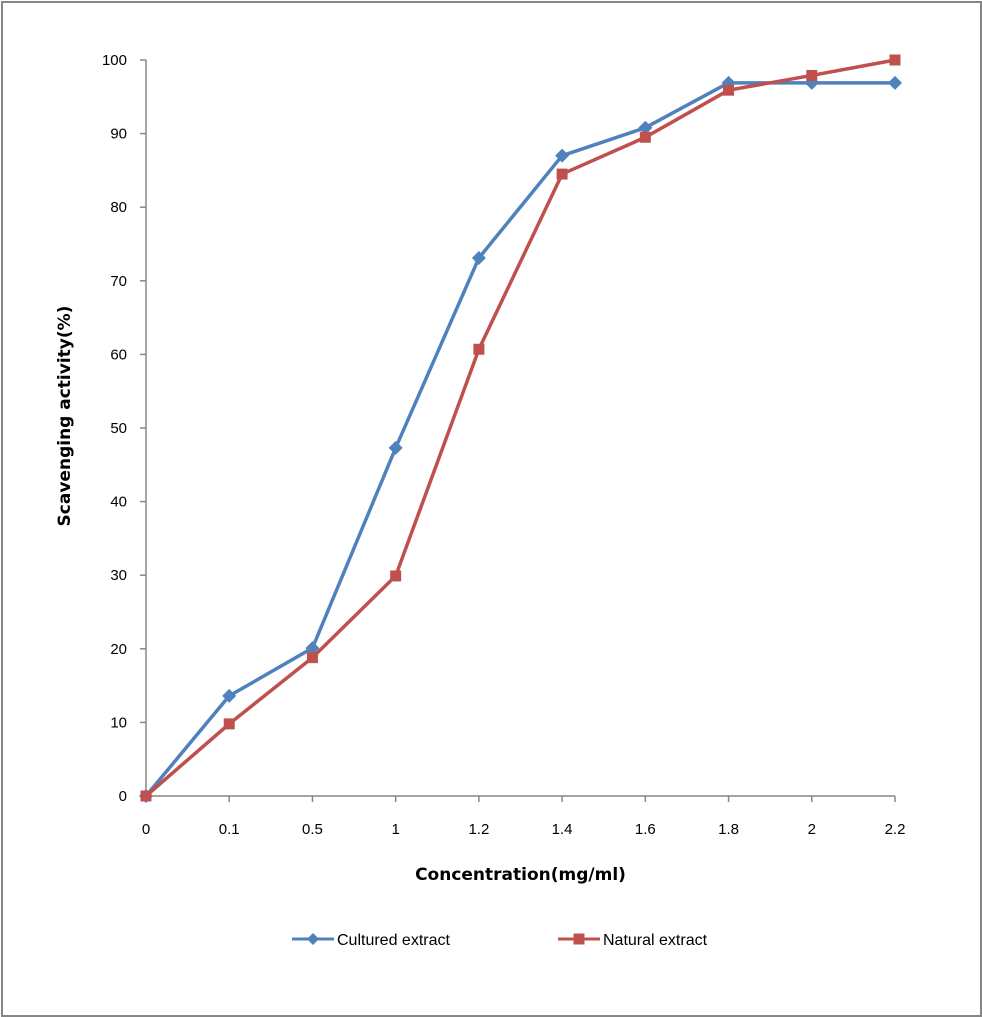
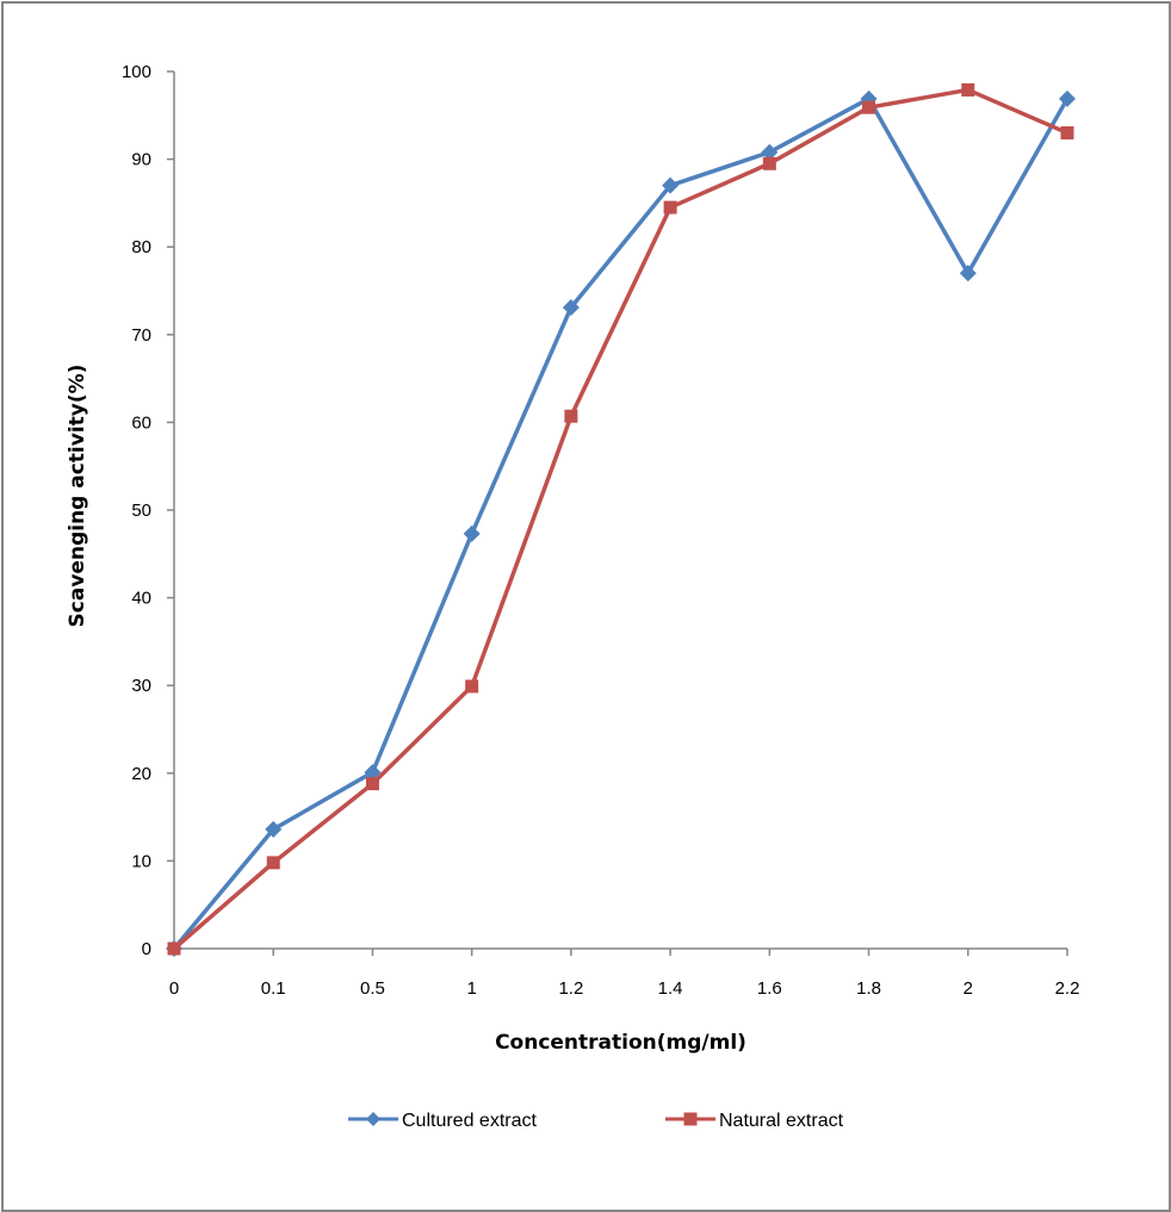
Cultured extract/2: 97 -> 77
Natural extract/2.2: 100 -> 93
